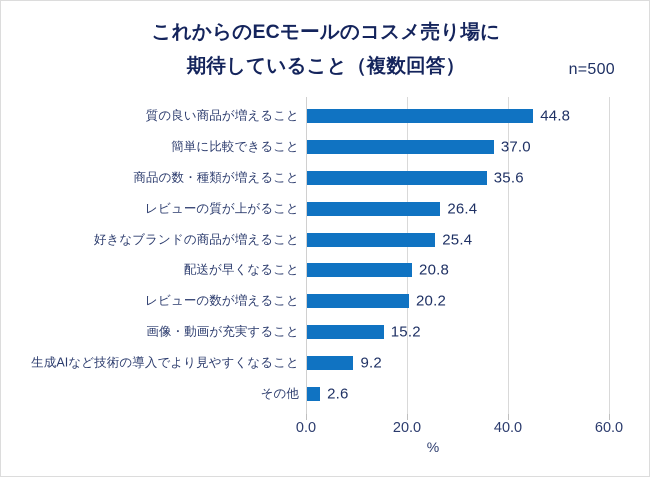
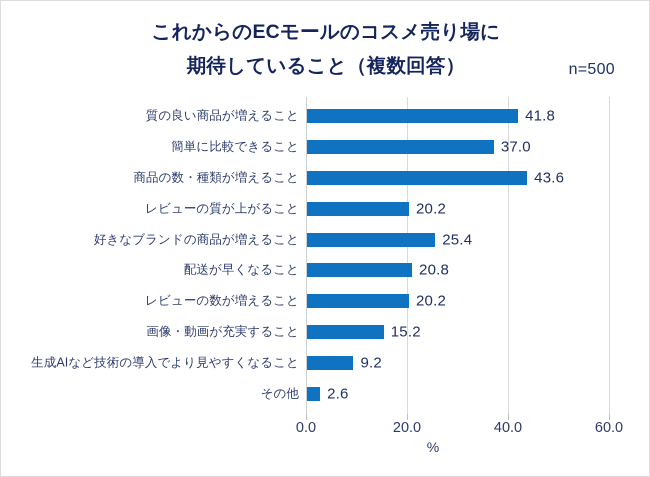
質の良い商品が増えること: 44.8 -> 41.8
商品の数・種類が増えること: 35.6 -> 43.6
レビューの質が上がること: 26.4 -> 20.2
